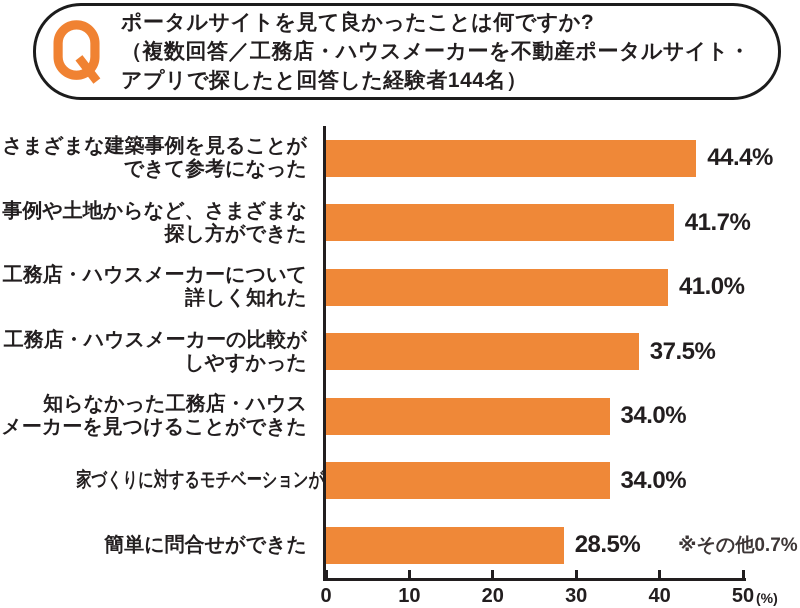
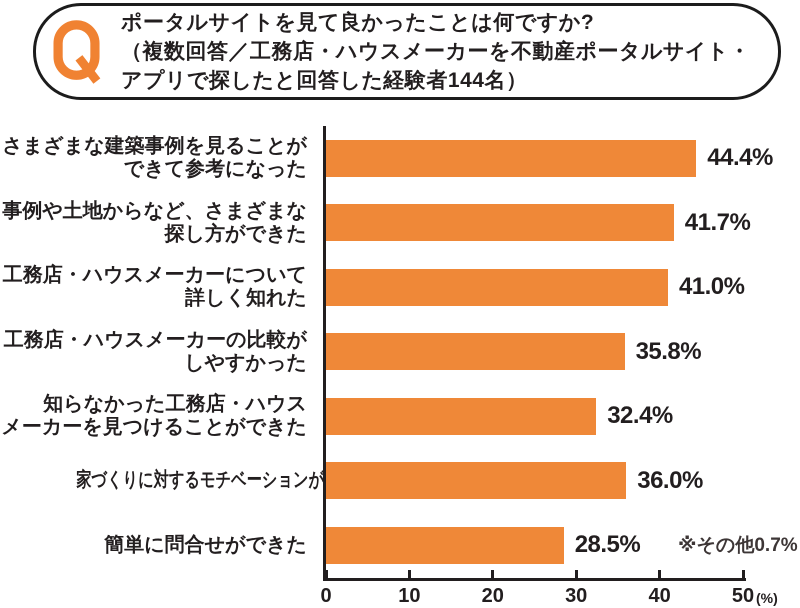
工務店・ハウスメーカーの比較がしやすかった: 37.5% -> 35.8%
知らなかった工務店・ハウスメーカーを見つけることができた: 34.0% -> 32.4%
家づくりに対するモチベーションが高まった: 34.0% -> 36.0%
